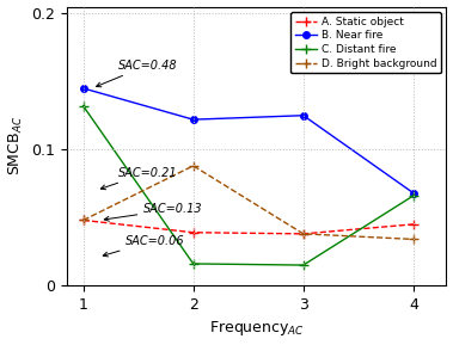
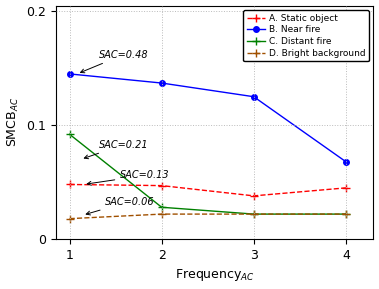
C. Distant fire/1: 0.132 -> 0.092
D. Bright background/1: 0.048 -> 0.018
A. Static object/2: 0.039 -> 0.047
B. Near fire/2: 0.122 -> 0.137
C. Distant fire/2: 0.016 -> 0.028
D. Bright background/2: 0.088 -> 0.022
C. Distant fire/3: 0.015 -> 0.022
D. Bright background/3: 0.038 -> 0.022
C. Distant fire/4: 0.066 -> 0.022
D. Bright background/4: 0.034 -> 0.022
